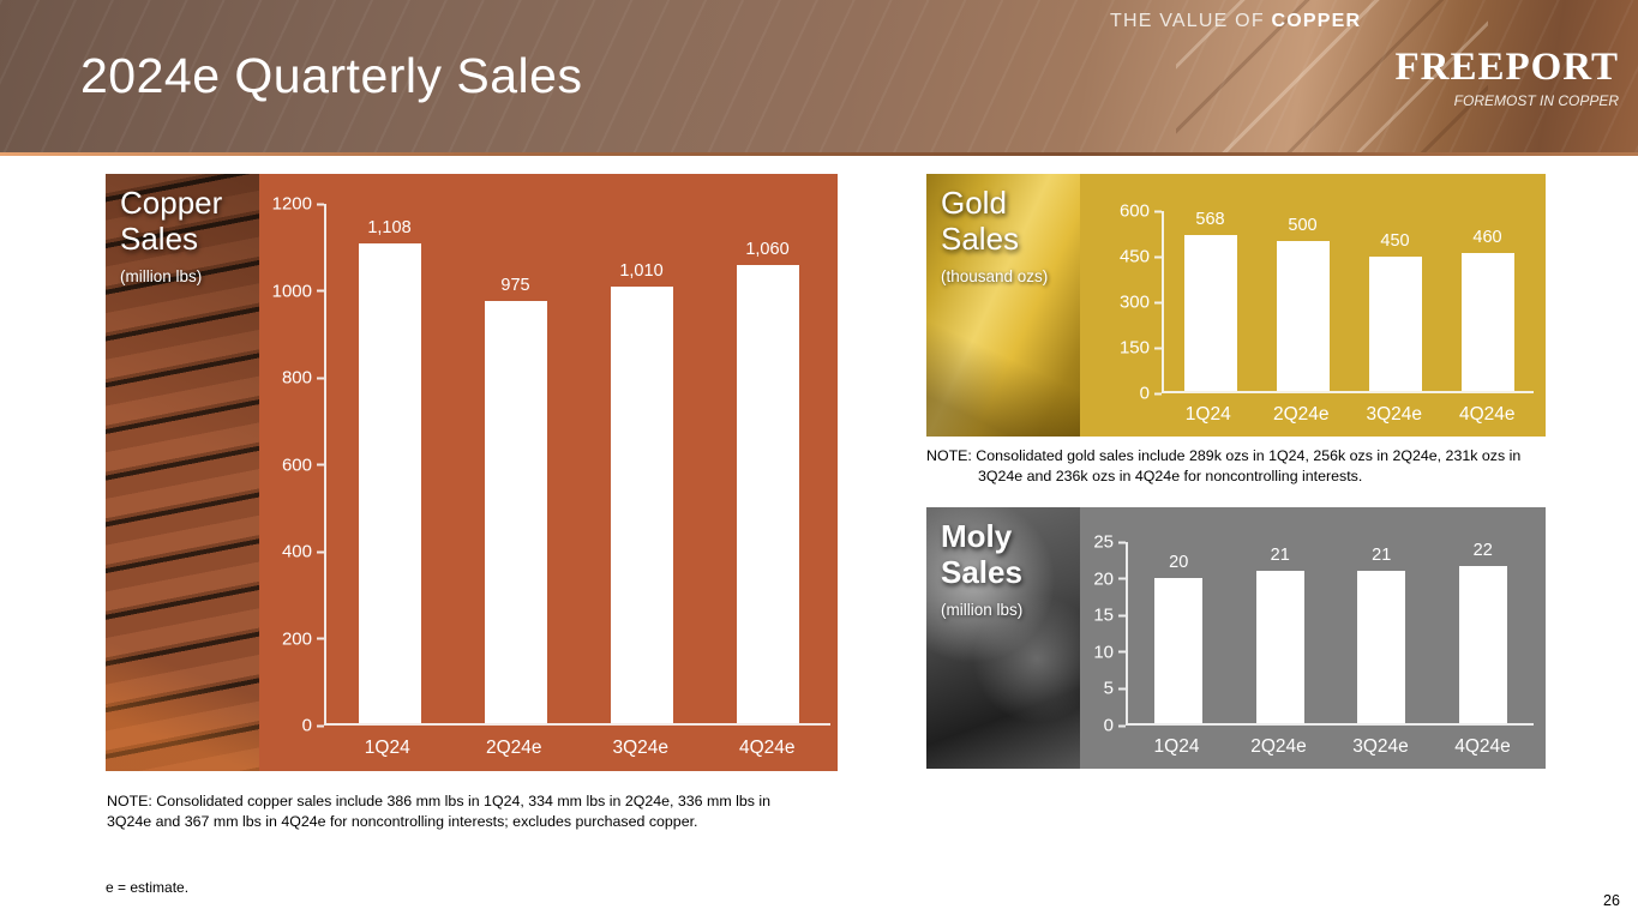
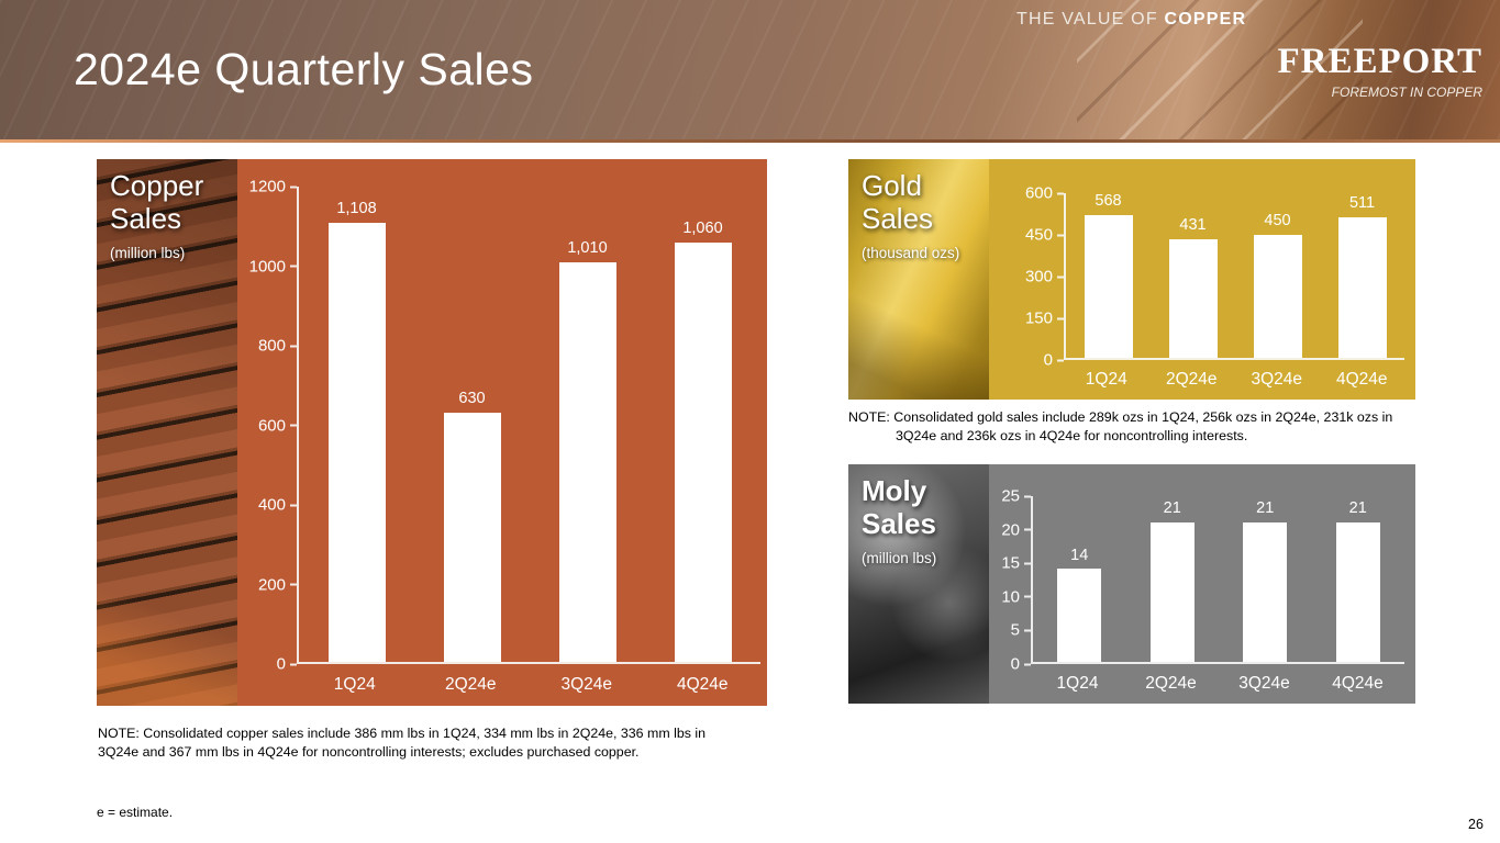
Copper Sales/2Q24e: 975 -> 630
Gold Sales/2Q24e: 500 -> 431
Gold Sales/4Q24e: 460 -> 511
Moly Sales/1Q24: 20 -> 14
Moly Sales/4Q24e: 22 -> 21
